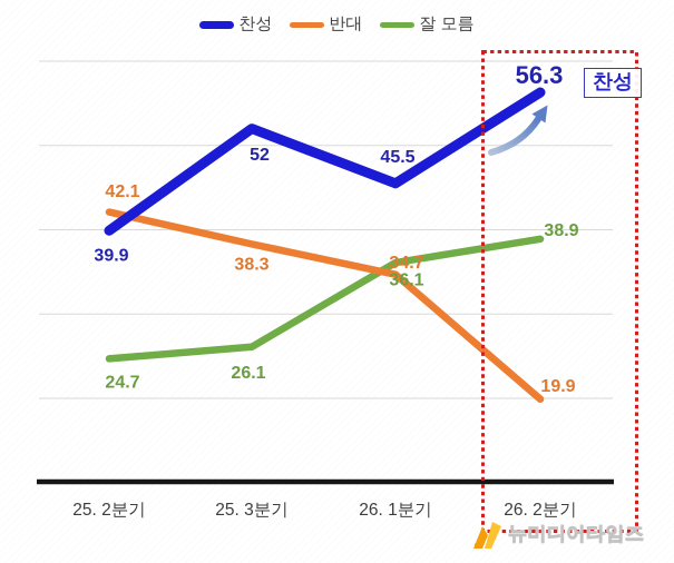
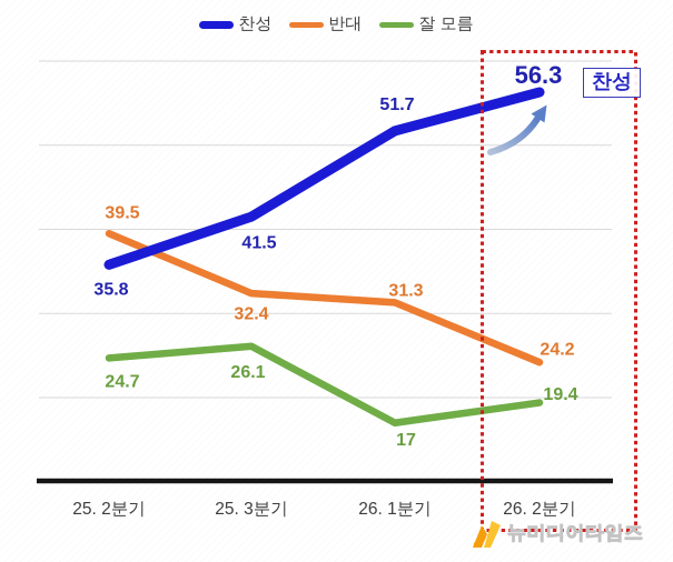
찬성/25. 2분기: 39.9 -> 35.8
반대/25. 2분기: 42.1 -> 39.5
찬성/25. 3분기: 52 -> 41.5
반대/25. 3분기: 38.3 -> 32.4
찬성/26. 1분기: 45.5 -> 51.7
반대/26. 1분기: 34.7 -> 31.3
잘 모름/26. 1분기: 36.1 -> 17
반대/26. 2분기: 19.9 -> 24.2
잘 모름/26. 2분기: 38.9 -> 19.4
